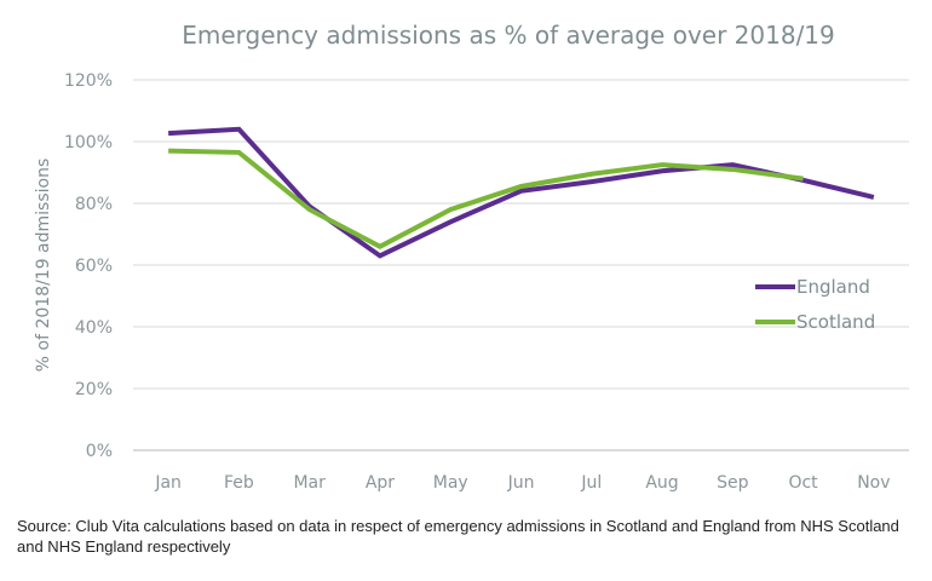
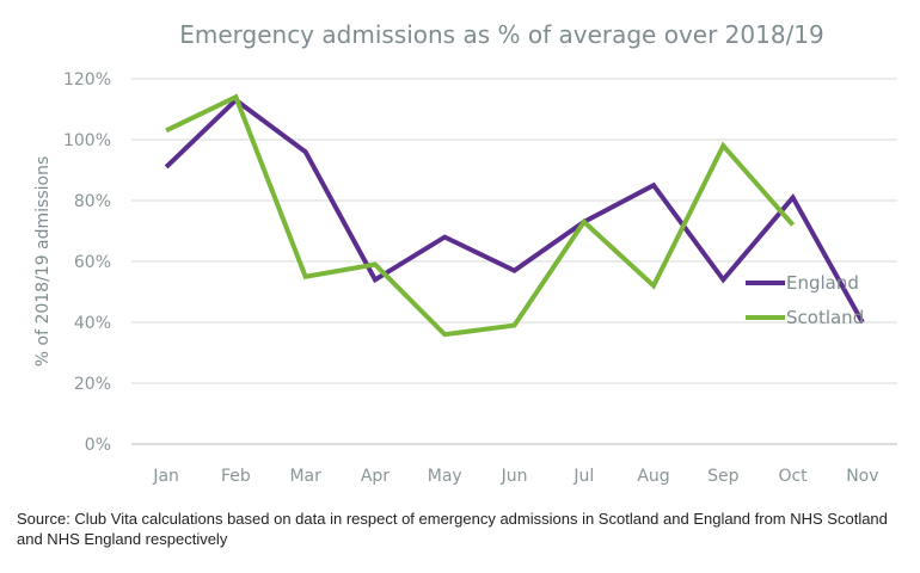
England/Jan: 103% -> 91%
Scotland/Jan: 97% -> 103%
England/Feb: 104% -> 113%
Scotland/Feb: 96% -> 114%
England/Mar: 79% -> 96%
Scotland/Mar: 78% -> 55%
England/Apr: 63% -> 54%
Scotland/Apr: 66% -> 59%
England/May: 74% -> 68%
Scotland/May: 78% -> 36%
England/Jun: 84% -> 57%
Scotland/Jun: 86% -> 39%
England/Jul: 87% -> 73%
Scotland/Jul: 90% -> 73%
England/Aug: 90% -> 85%
Scotland/Aug: 92% -> 52%
England/Sep: 92% -> 54%
Scotland/Sep: 91% -> 98%
England/Oct: 88% -> 81%
Scotland/Oct: 88% -> 72%
England/Nov: 82% -> 40%
